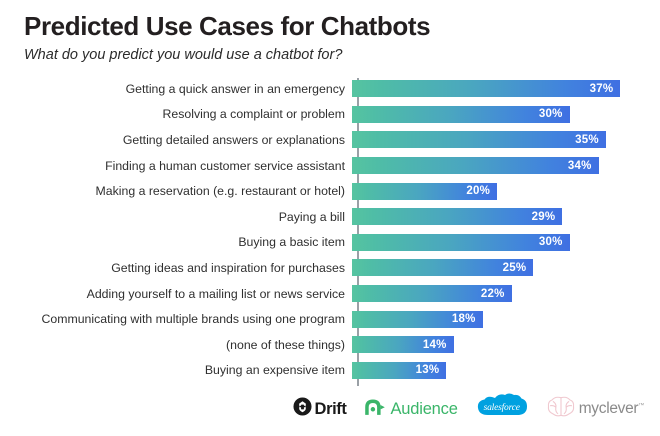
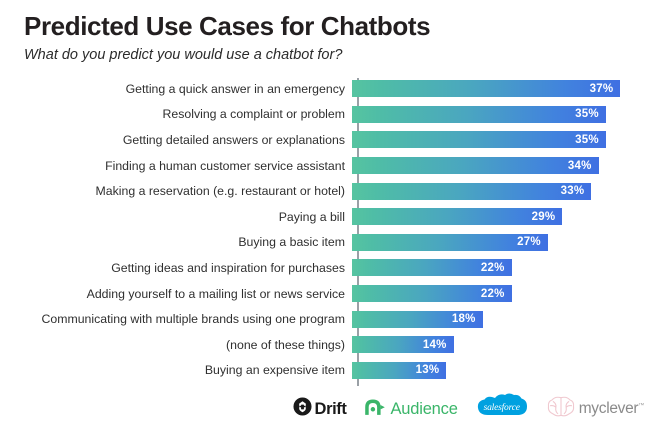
Resolving a complaint or problem: 30% -> 35%
Making a reservation (e.g. restaurant or hotel): 20% -> 33%
Buying a basic item: 30% -> 27%
Getting ideas and inspiration for purchases: 25% -> 22%
